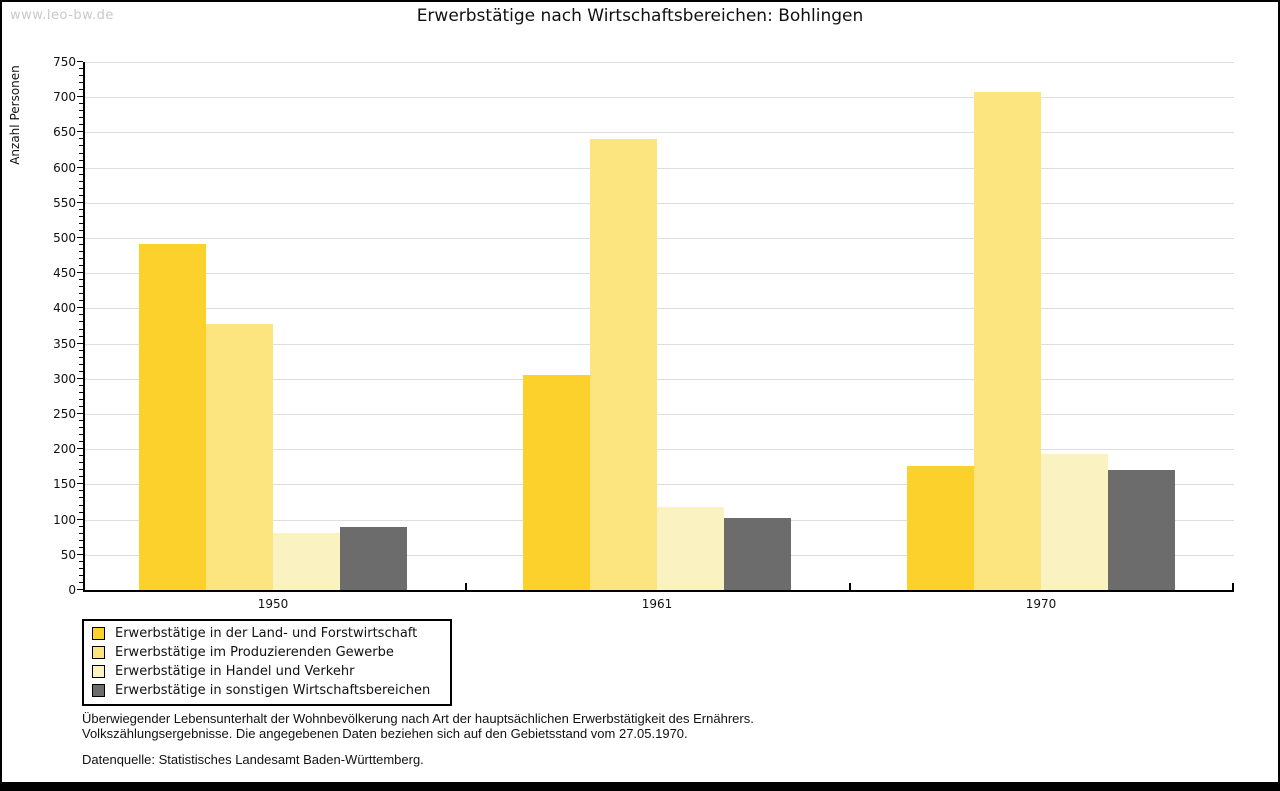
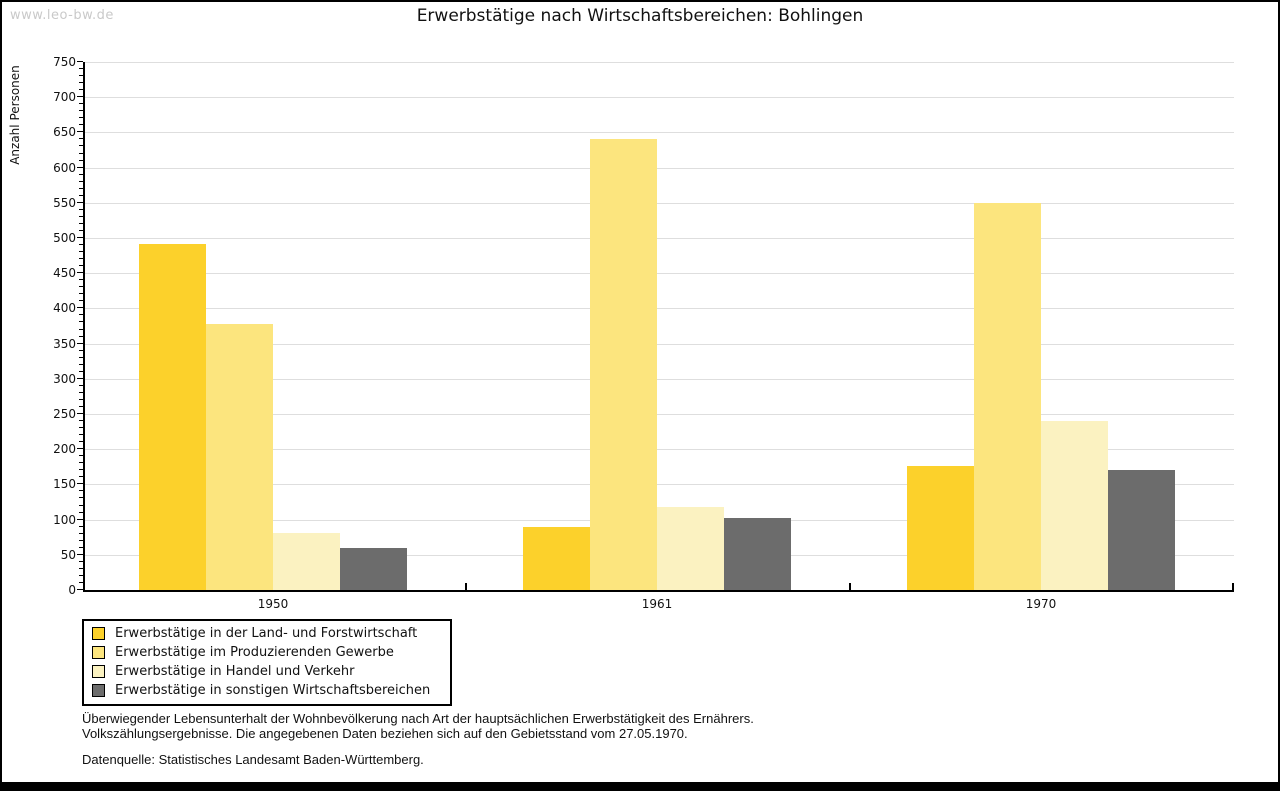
Erwerbstätige in sonstigen Wirtschaftsbereichen/1950: 90 -> 60
Erwerbstätige in der Land- und Forstwirtschaft/1961: 300 -> 90
Erwerbstätige im Produzierenden Gewerbe/1970: 710 -> 550
Erwerbstätige in Handel und Verkehr/1970: 190 -> 240
